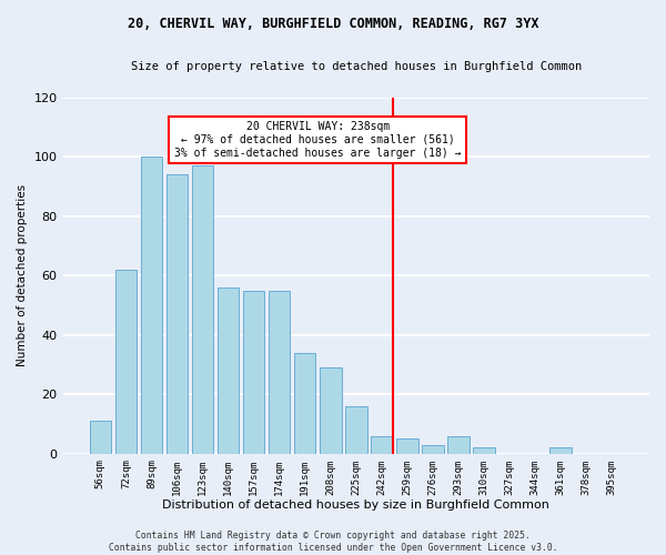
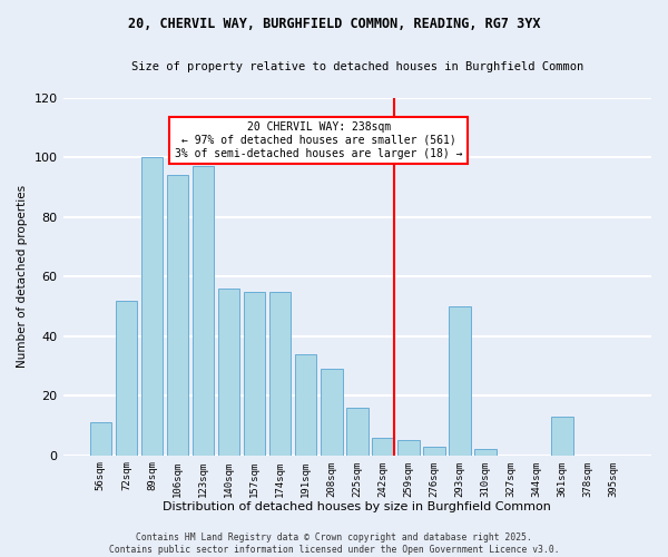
72sqm: 62 -> 52
293sqm: 6 -> 50
361sqm: 2 -> 13
